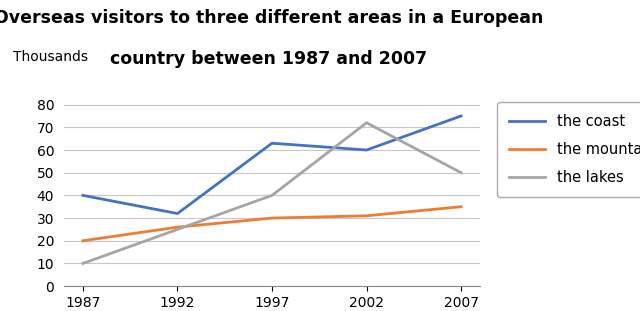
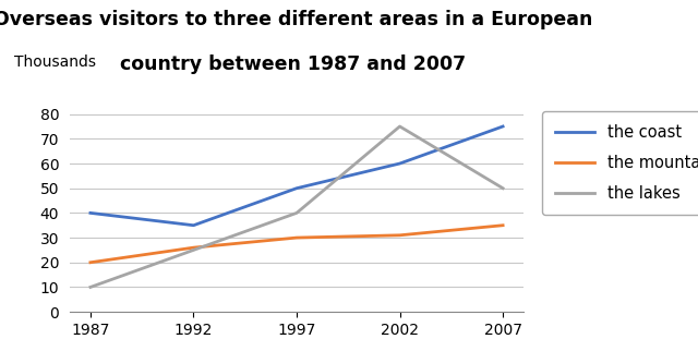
the coast/1992: 32 -> 35
the coast/1997: 63 -> 50
the lakes/2002: 72 -> 75
